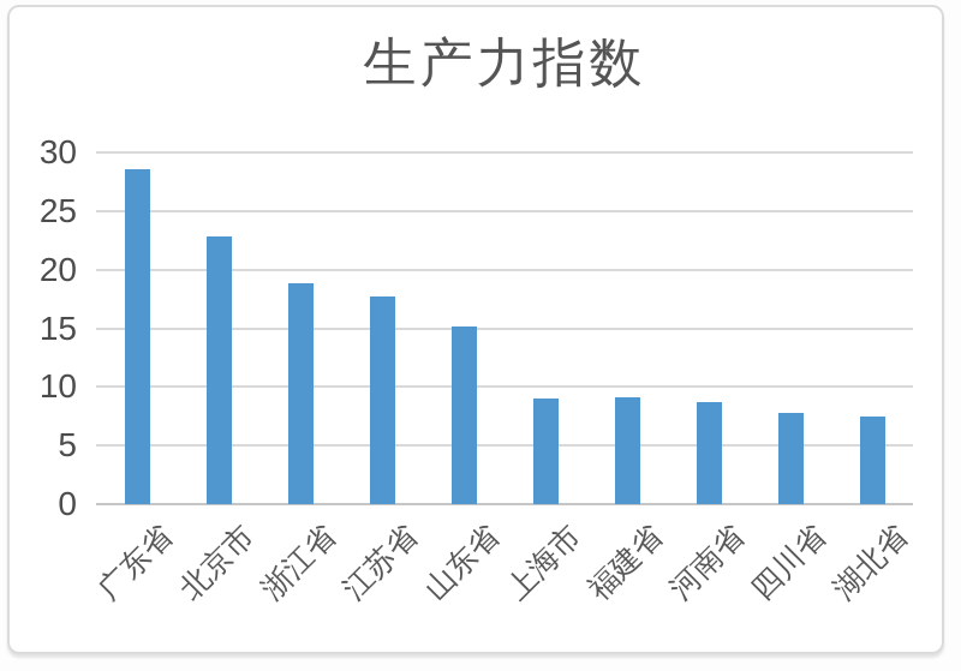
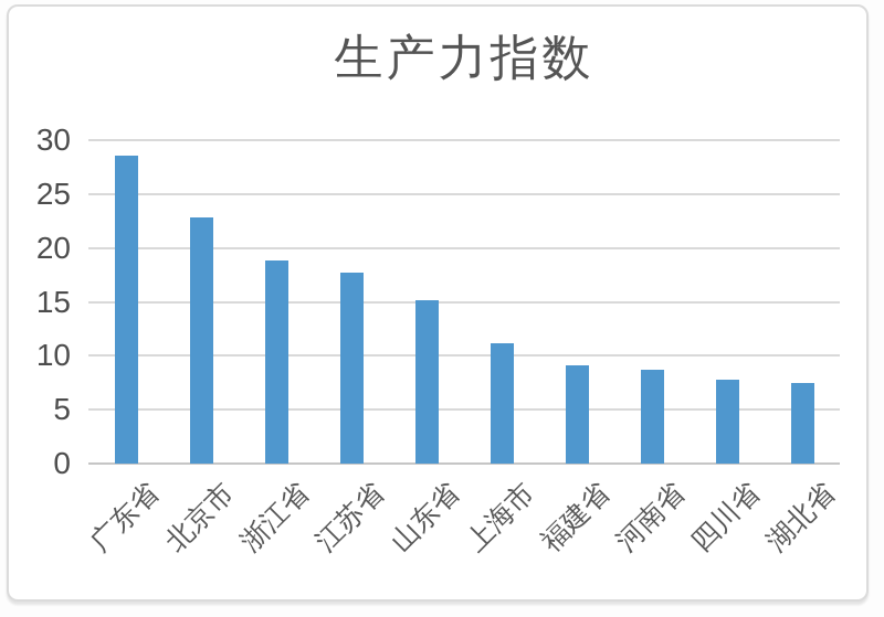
上海市: 9 -> 11
